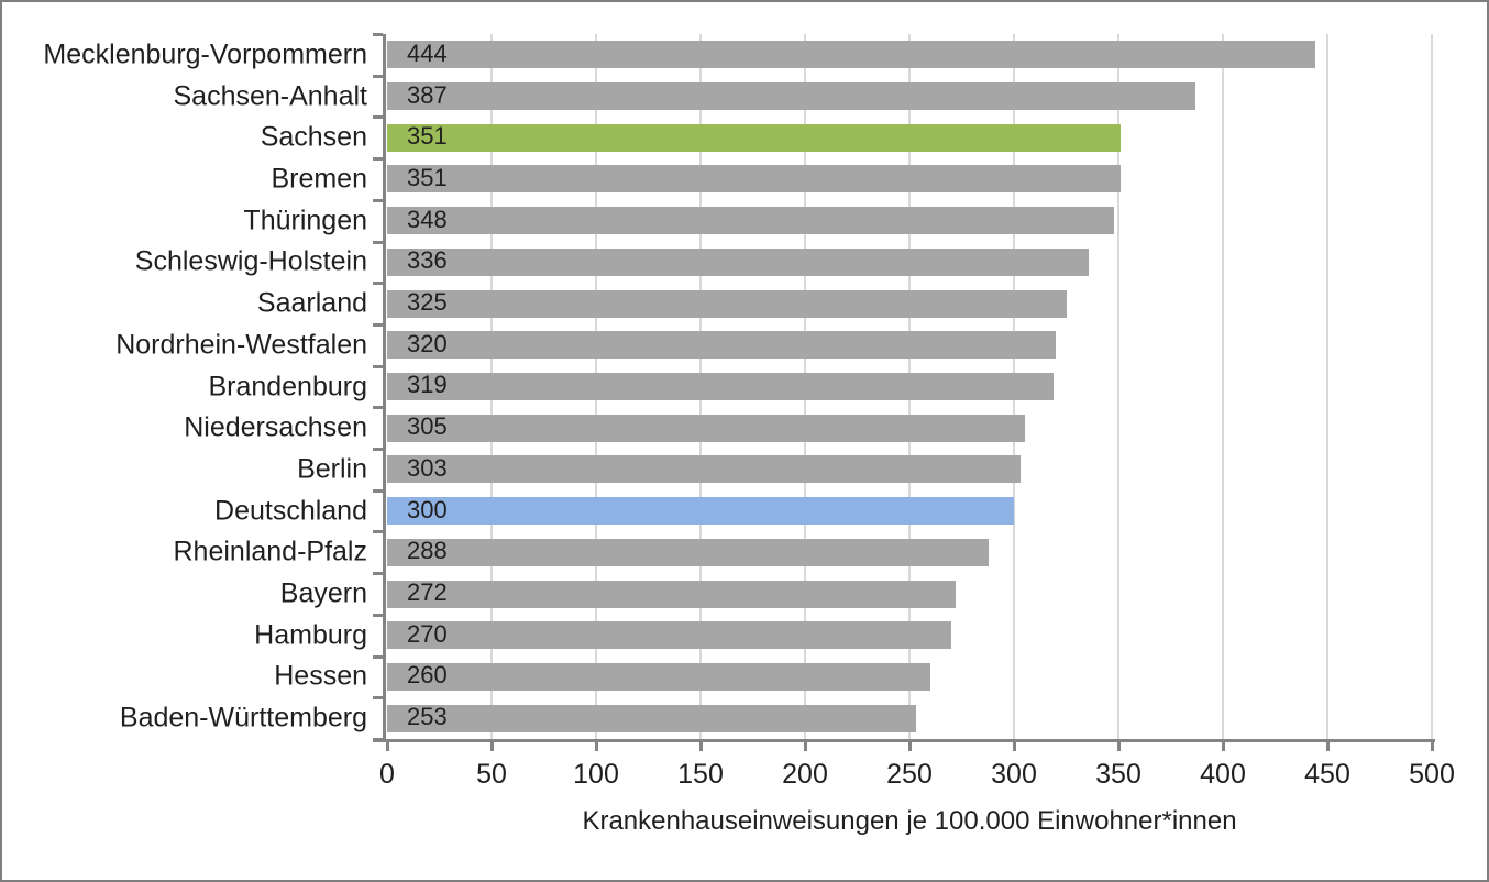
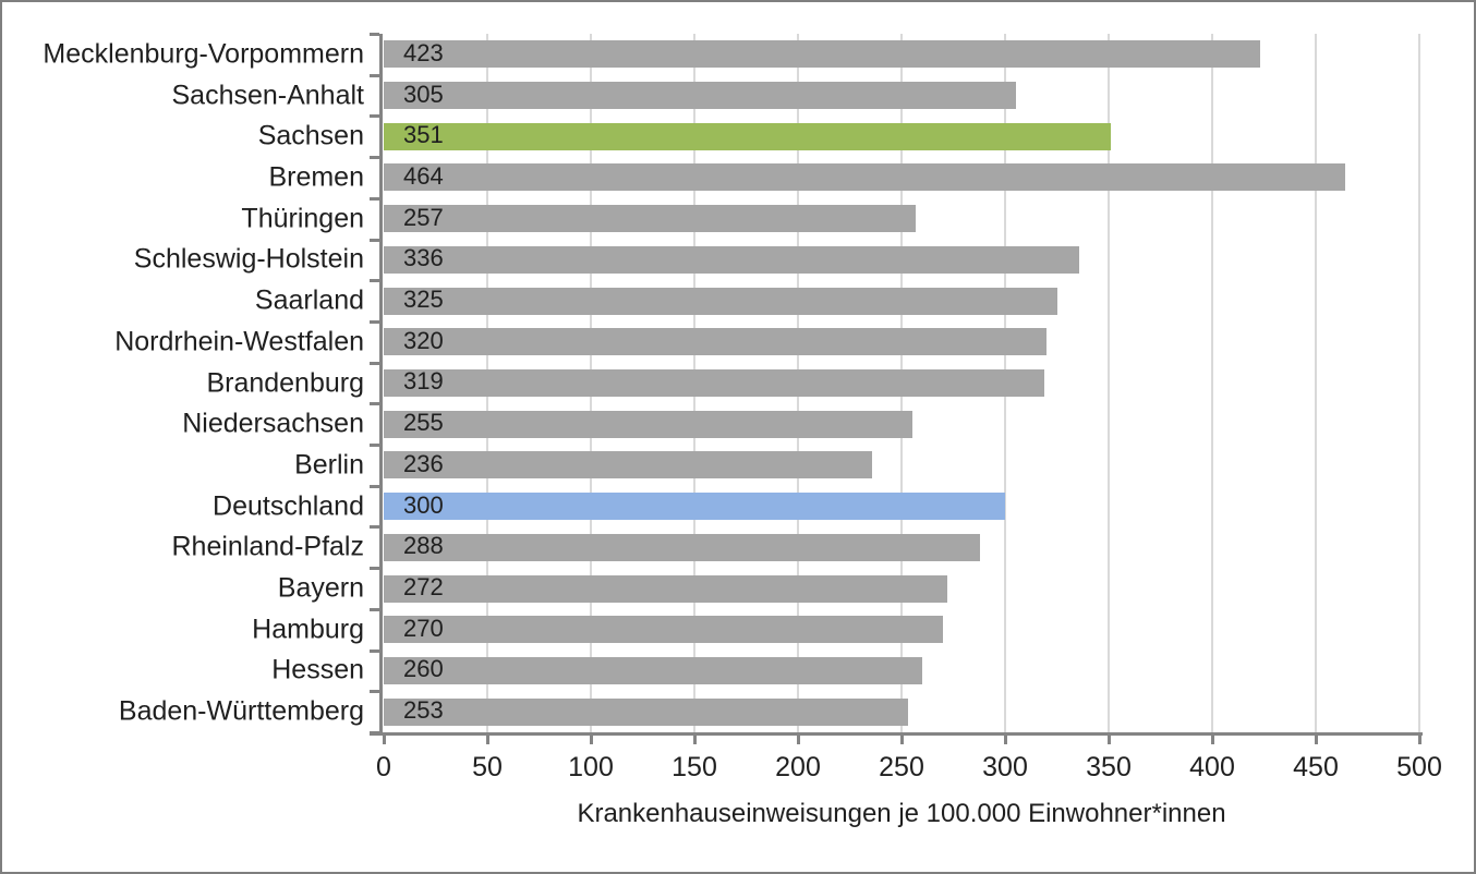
Mecklenburg-Vorpommern: 444 -> 423
Sachsen-Anhalt: 387 -> 305
Bremen: 351 -> 464
Thüringen: 348 -> 257
Niedersachsen: 305 -> 255
Berlin: 303 -> 236
